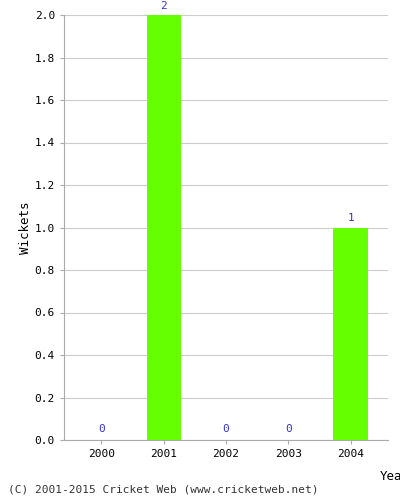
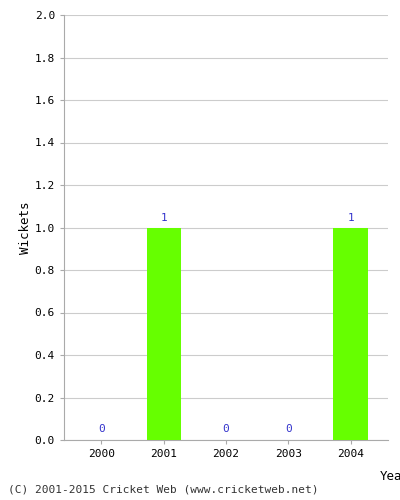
2001: 2 -> 1
